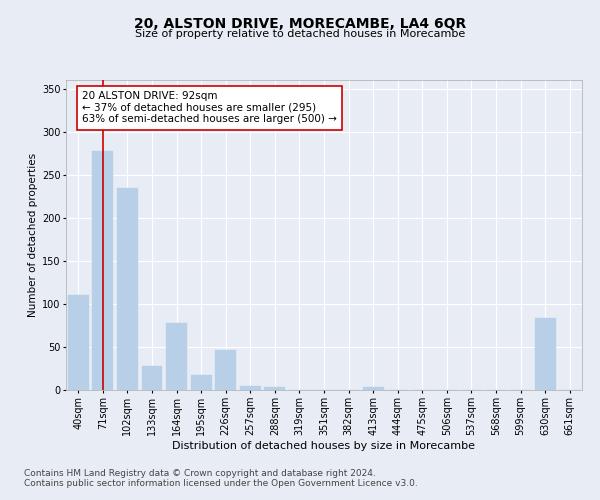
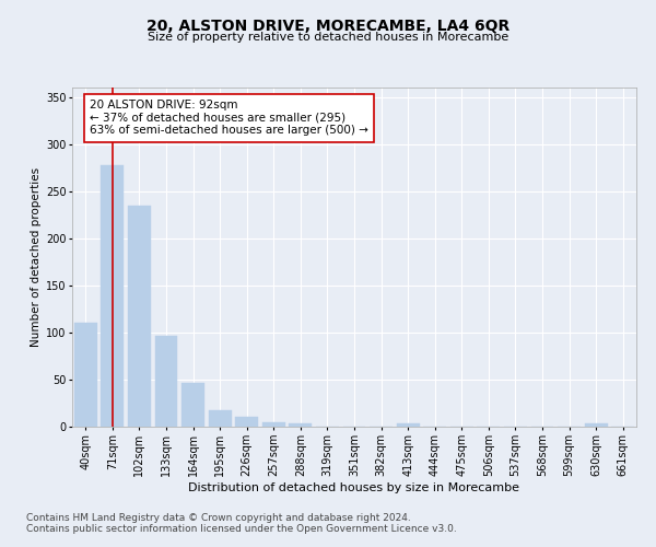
133sqm: 28 -> 96
164sqm: 78 -> 47
226sqm: 46 -> 10
630sqm: 84 -> 3
